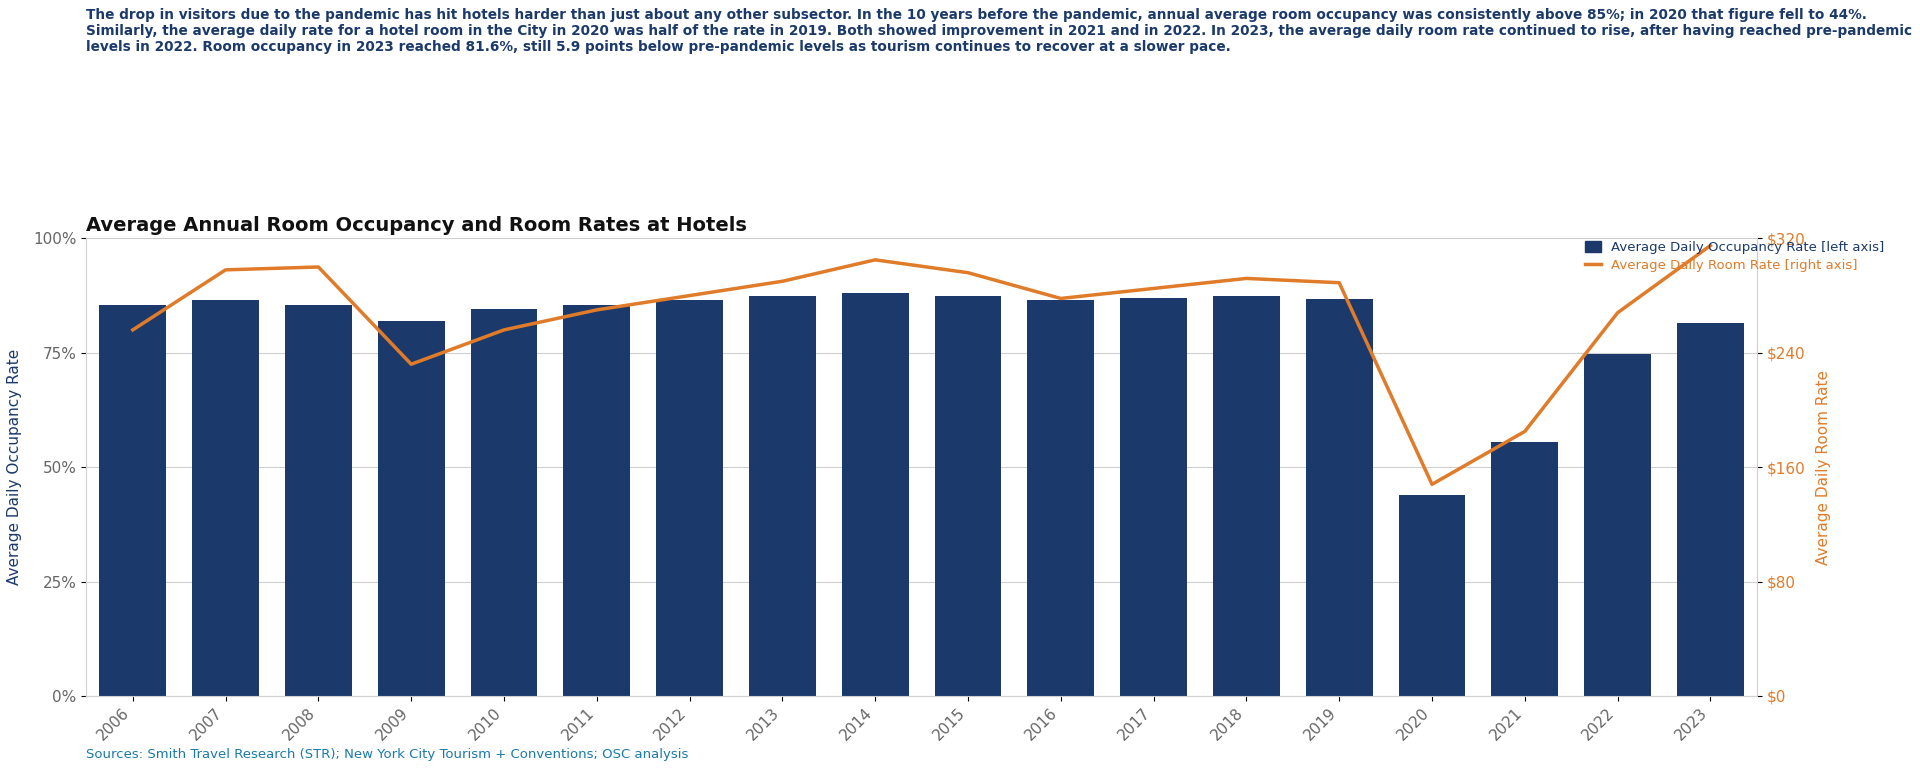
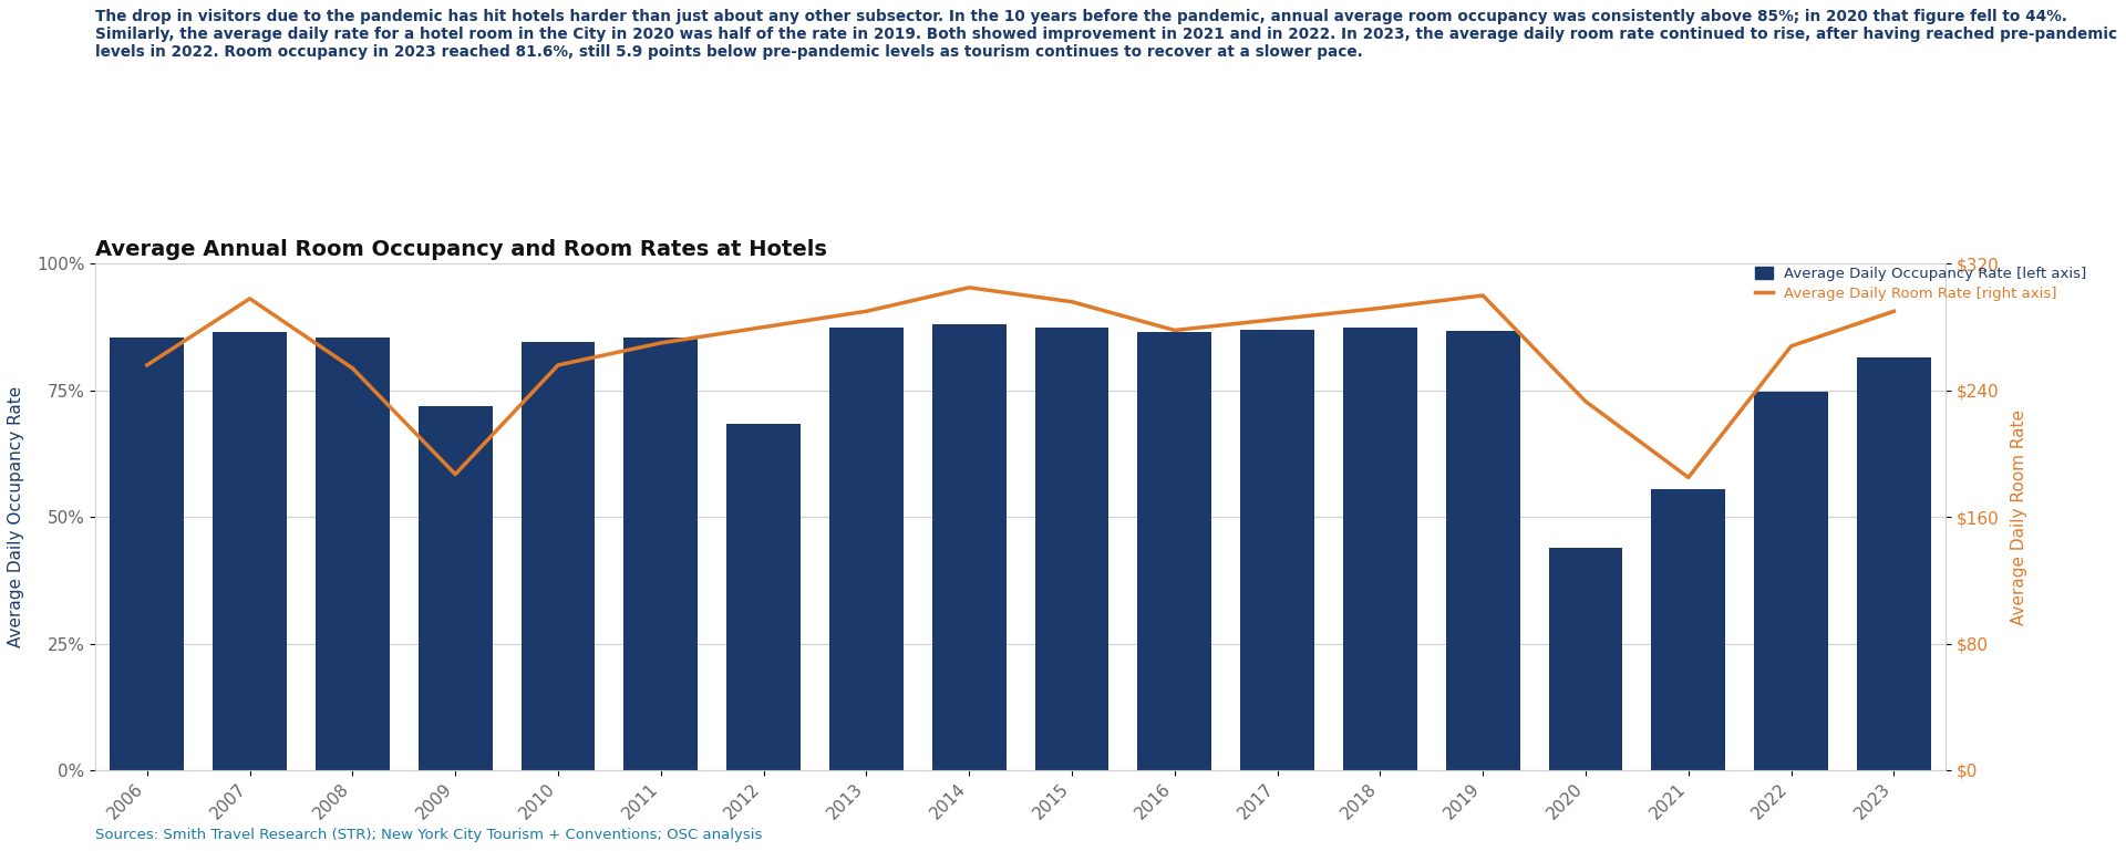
Average Daily Room Rate [right axis]/2008: $300 -> $254
Average Daily Occupancy Rate [left axis]/2009: 82.0% -> 72.0%
Average Daily Room Rate [right axis]/2009: $232 -> $187
Average Daily Occupancy Rate [left axis]/2012: 86.5% -> 68.5%
Average Daily Room Rate [right axis]/2019: $289 -> $300
Average Daily Room Rate [right axis]/2020: $148 -> $233
Average Daily Room Rate [right axis]/2023: $315 -> $290
